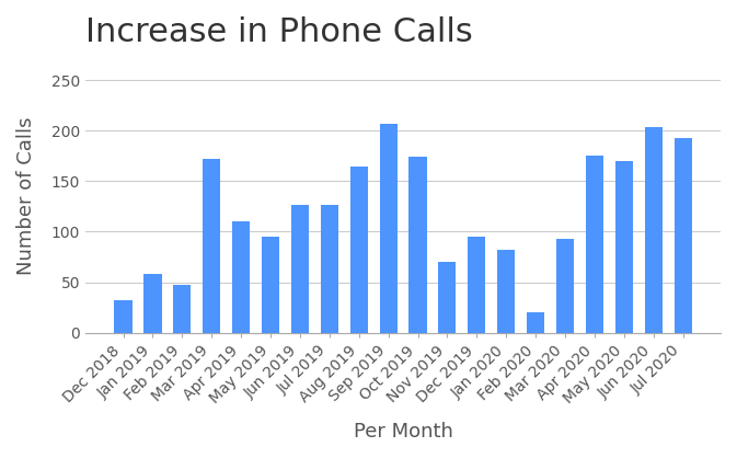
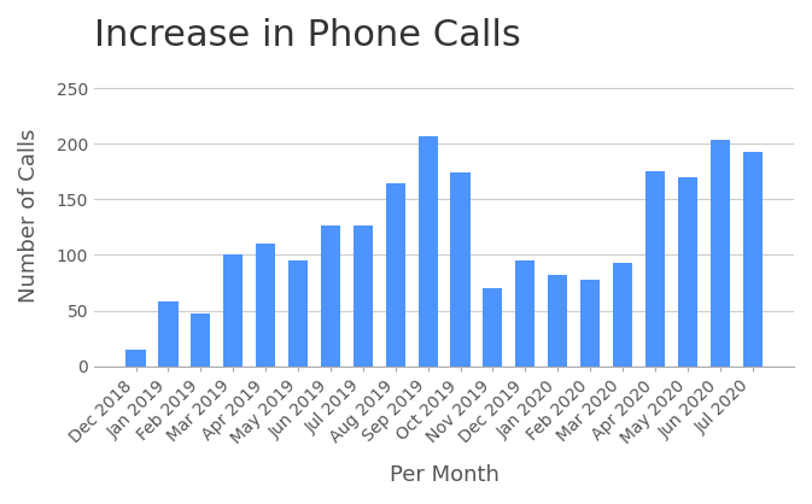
Dec 2018: 32 -> 15
Mar 2019: 172 -> 100
Feb 2020: 20 -> 78
